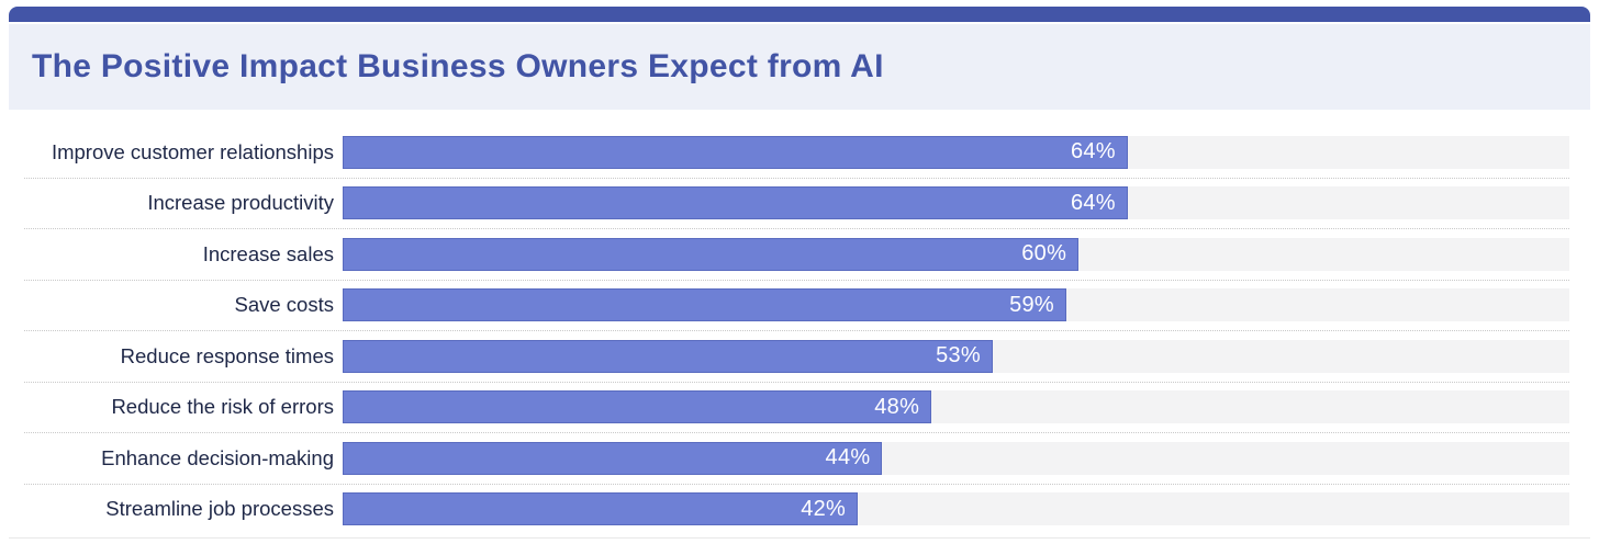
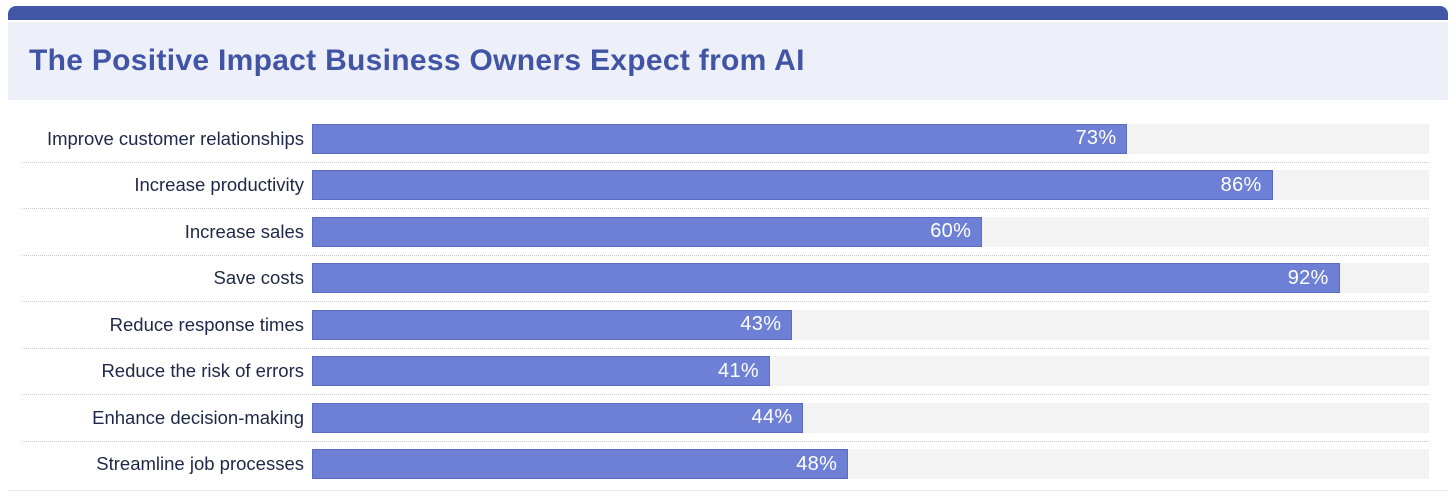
Improve customer relationships: 64% -> 73%
Increase productivity: 64% -> 86%
Save costs: 59% -> 92%
Reduce response times: 53% -> 43%
Reduce the risk of errors: 48% -> 41%
Streamline job processes: 42% -> 48%
